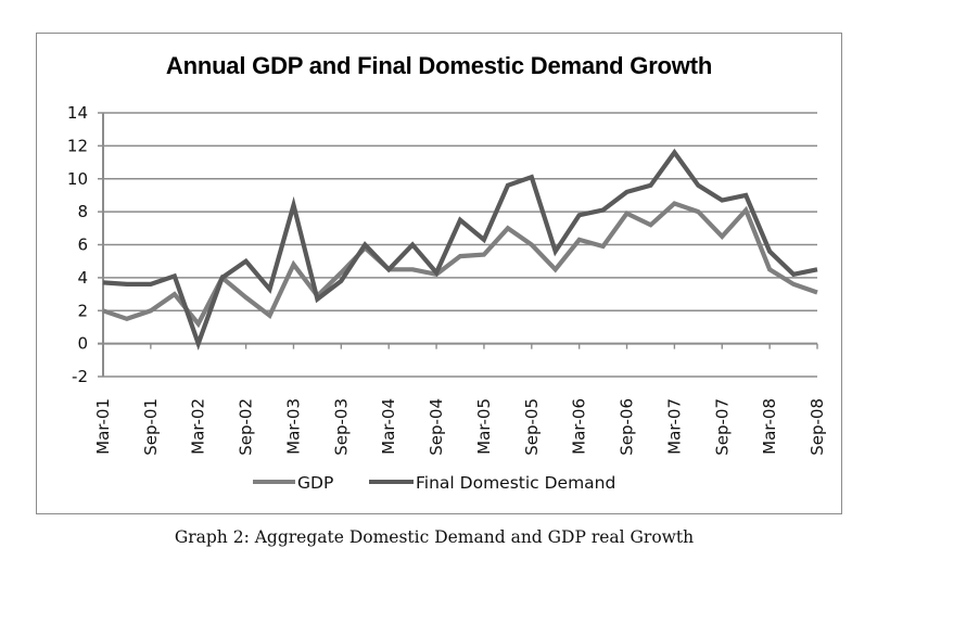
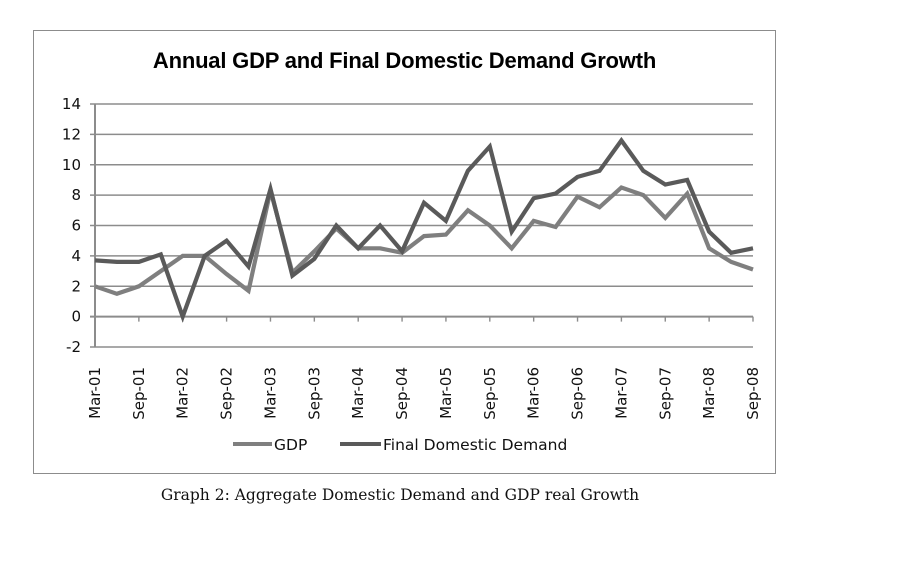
GDP/Mar-02: 1.2 -> 4.0
GDP/Mar-03: 4.8 -> 8.3
Final Domestic Demand/Sep-05: 10.1 -> 11.2
